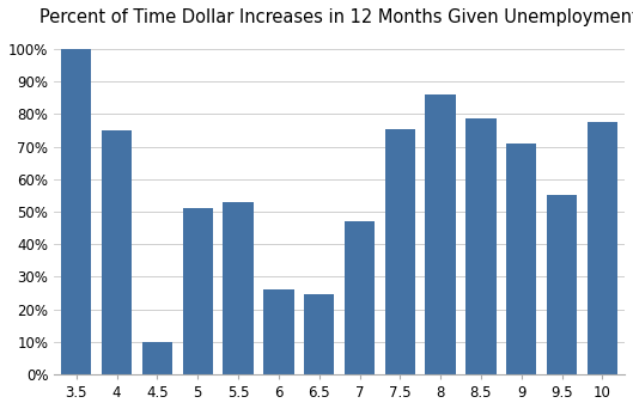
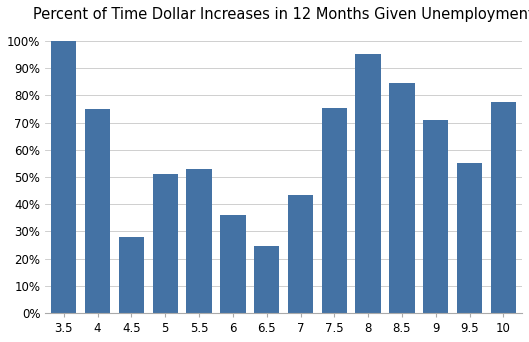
4.5: 10.0% -> 28.0%
6: 26.0% -> 36.0%
7: 47.0% -> 43.5%
8: 86.0% -> 95.0%
8.5: 78.5% -> 84.5%
